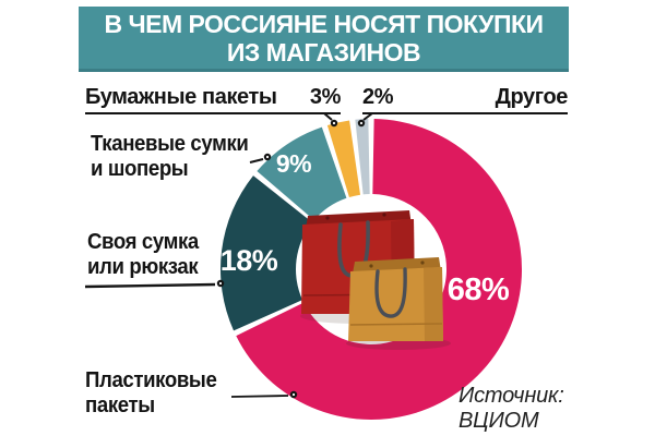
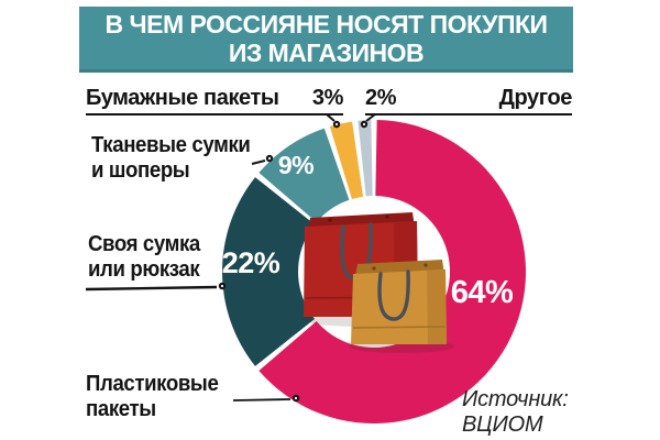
Пластиковые пакеты: 68% -> 64%
Своя сумка или рюкзак: 18% -> 22%
